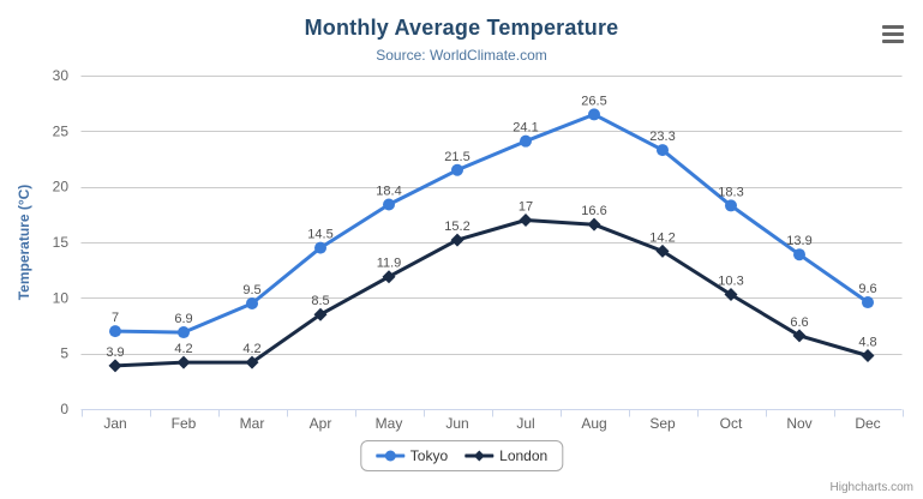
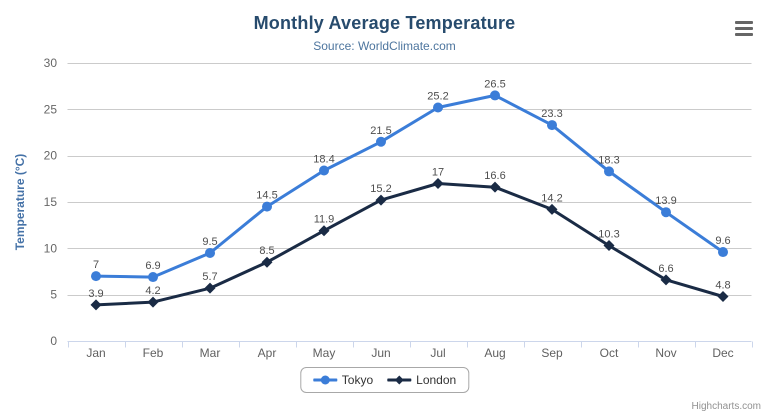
London/Mar: 4.2 -> 5.7
Tokyo/Jul: 24.1 -> 25.2
